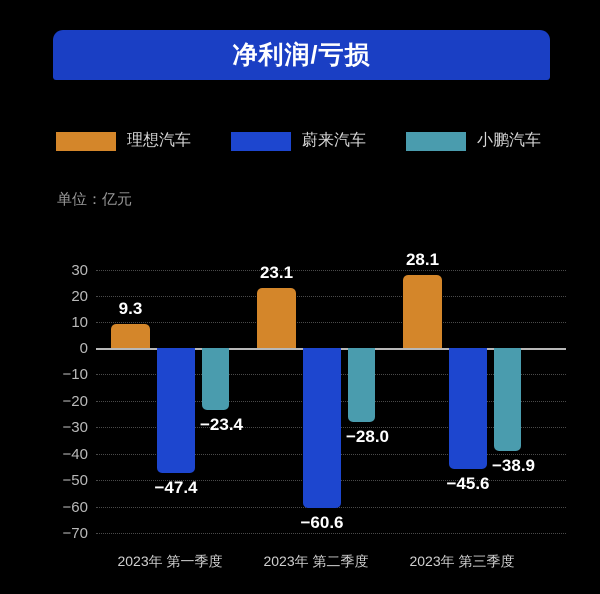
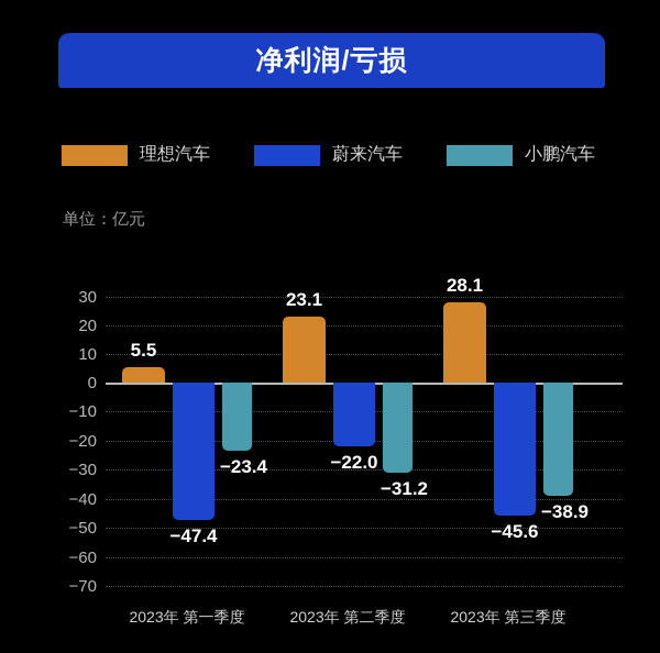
理想汽车/2023年 第一季度: 9.3 -> 5.5
蔚来汽车/2023年 第二季度: −60.6 -> −22.0
小鹏汽车/2023年 第二季度: −28.0 -> −31.2
